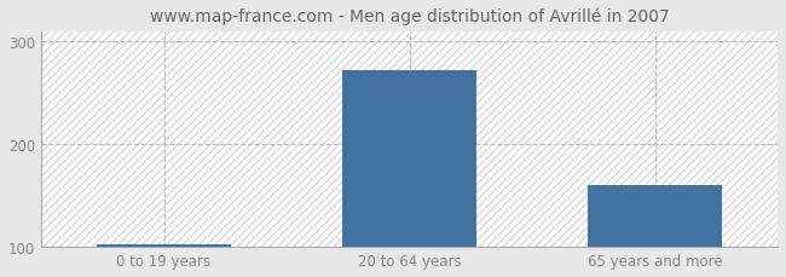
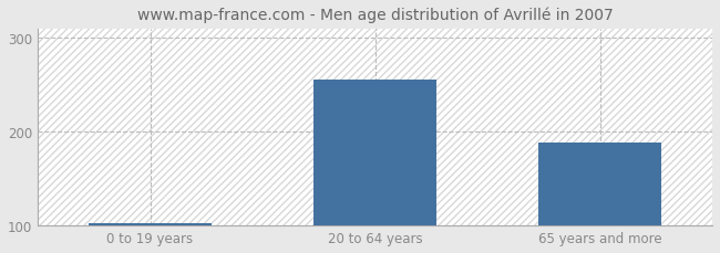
20 to 64 years: 272 -> 256
65 years and more: 160 -> 188
